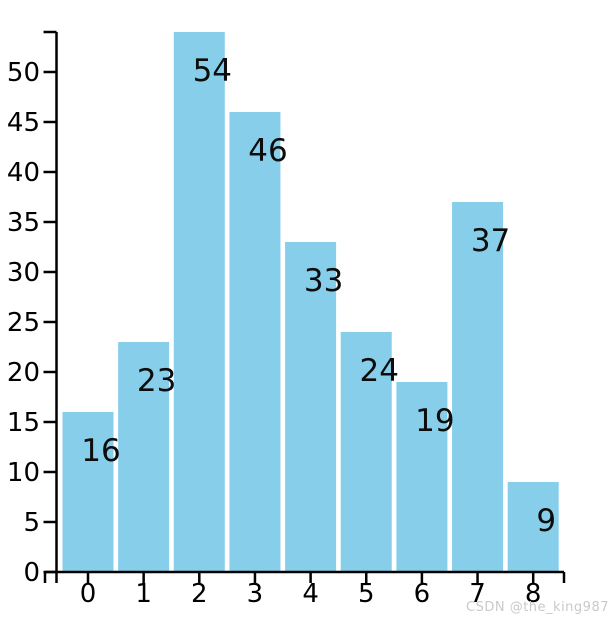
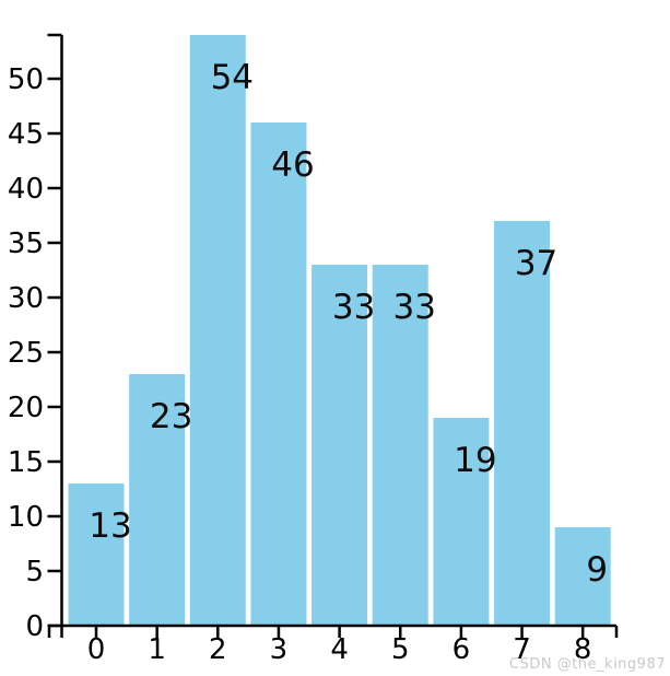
0: 16 -> 13
5: 24 -> 33
